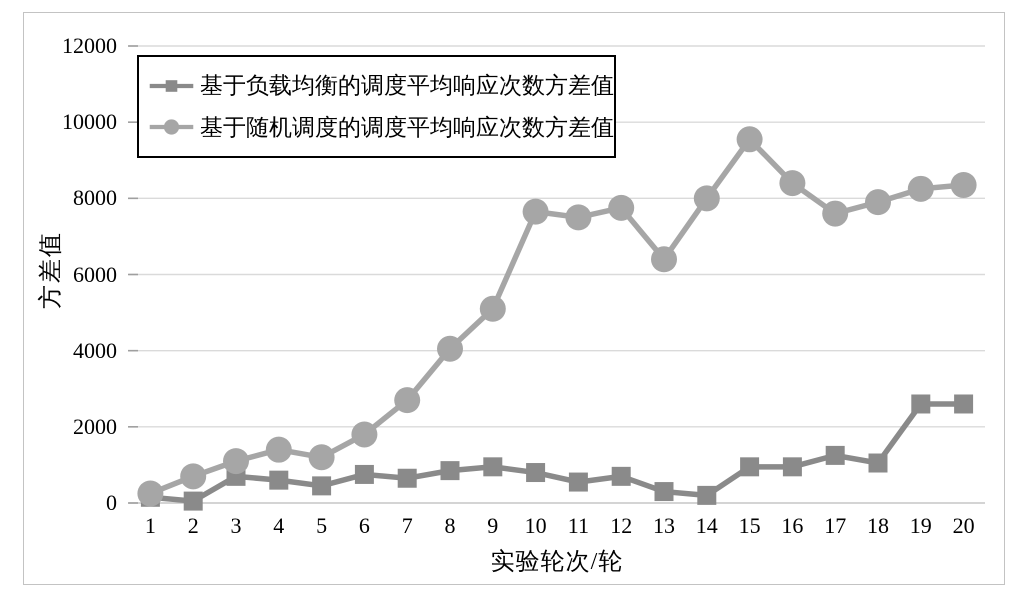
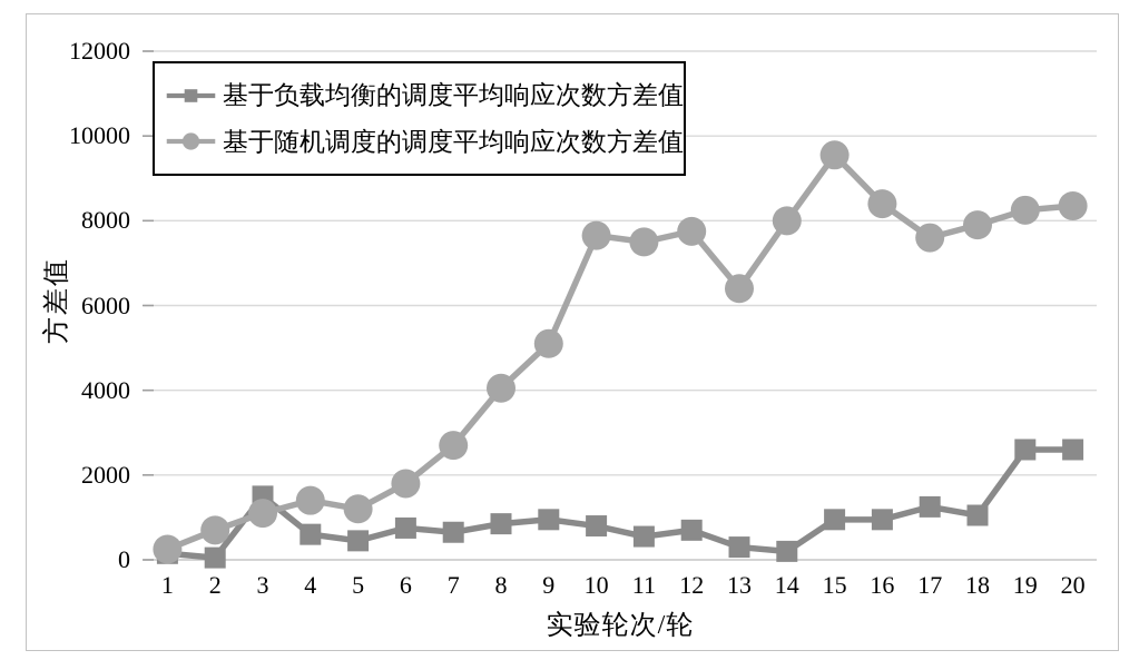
基于负载均衡的调度平均响应次数方差值/3: 700 -> 1500
